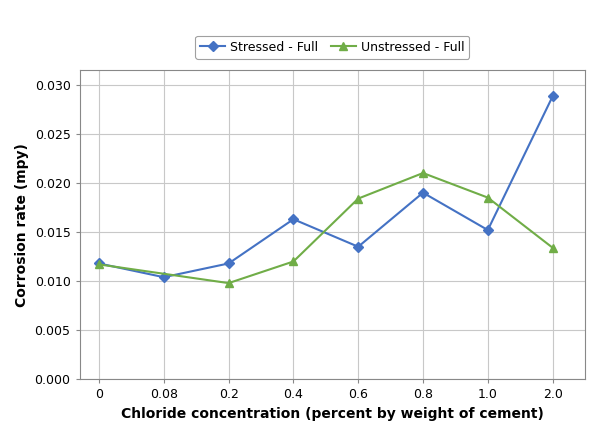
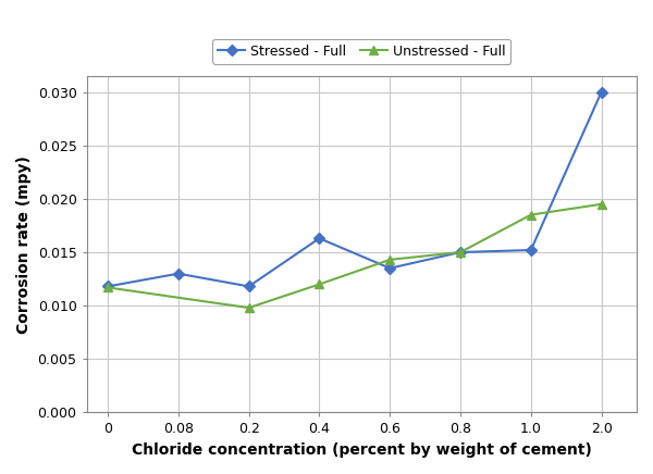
Stressed - Full/0.08: 0.0104 -> 0.0130
Unstressed - Full/0.6: 0.0184 -> 0.0143
Stressed - Full/0.8: 0.0190 -> 0.0150
Unstressed - Full/0.8: 0.0210 -> 0.0150
Stressed - Full/2.0: 0.0288 -> 0.0300
Unstressed - Full/2.0: 0.0134 -> 0.0195
